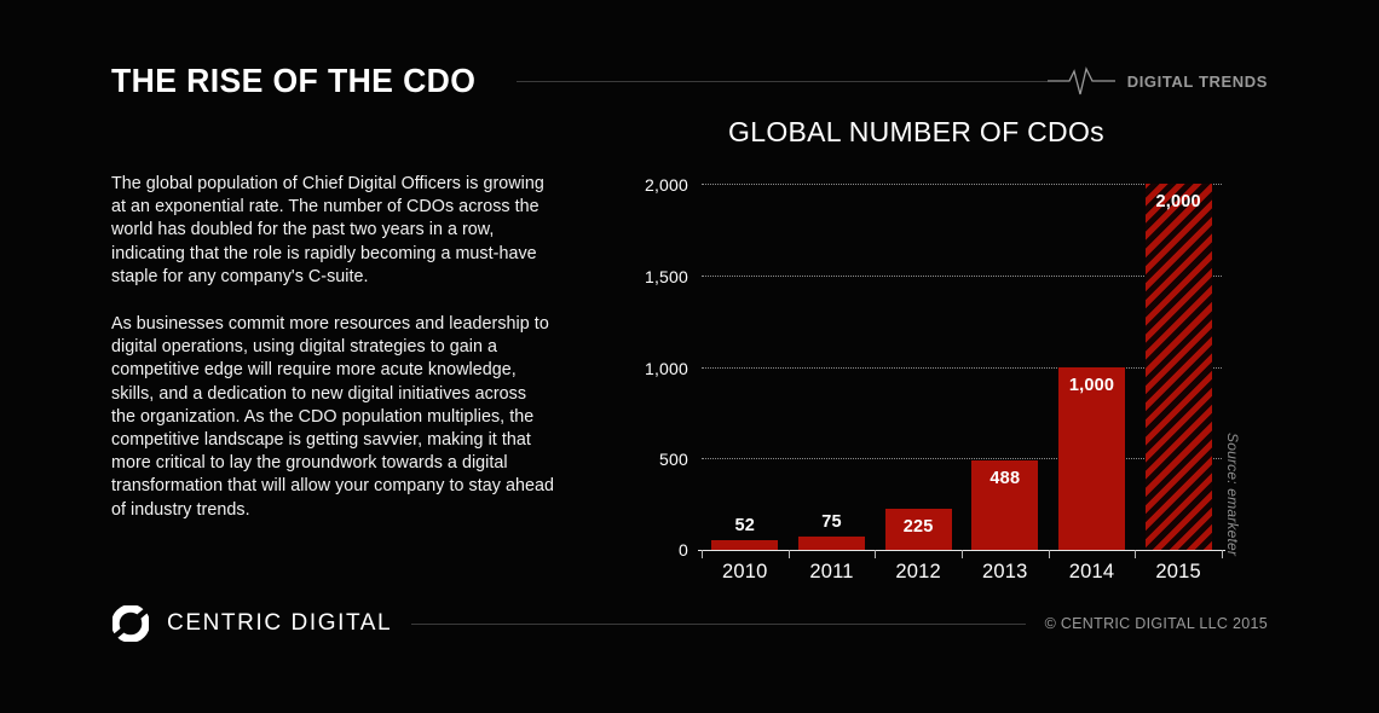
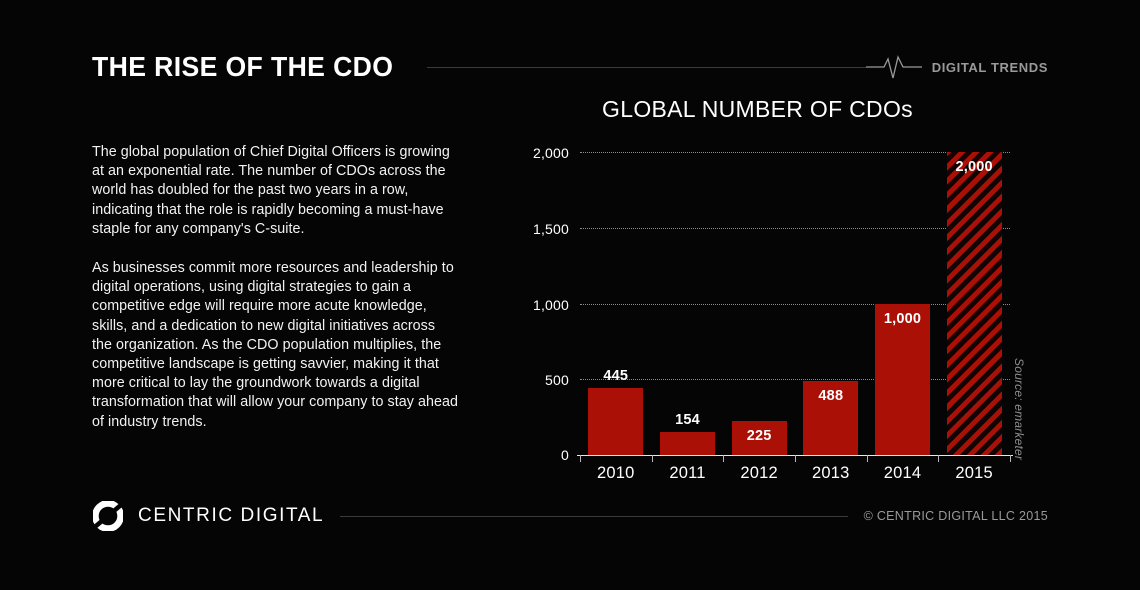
2010: 52 -> 445
2011: 75 -> 154
